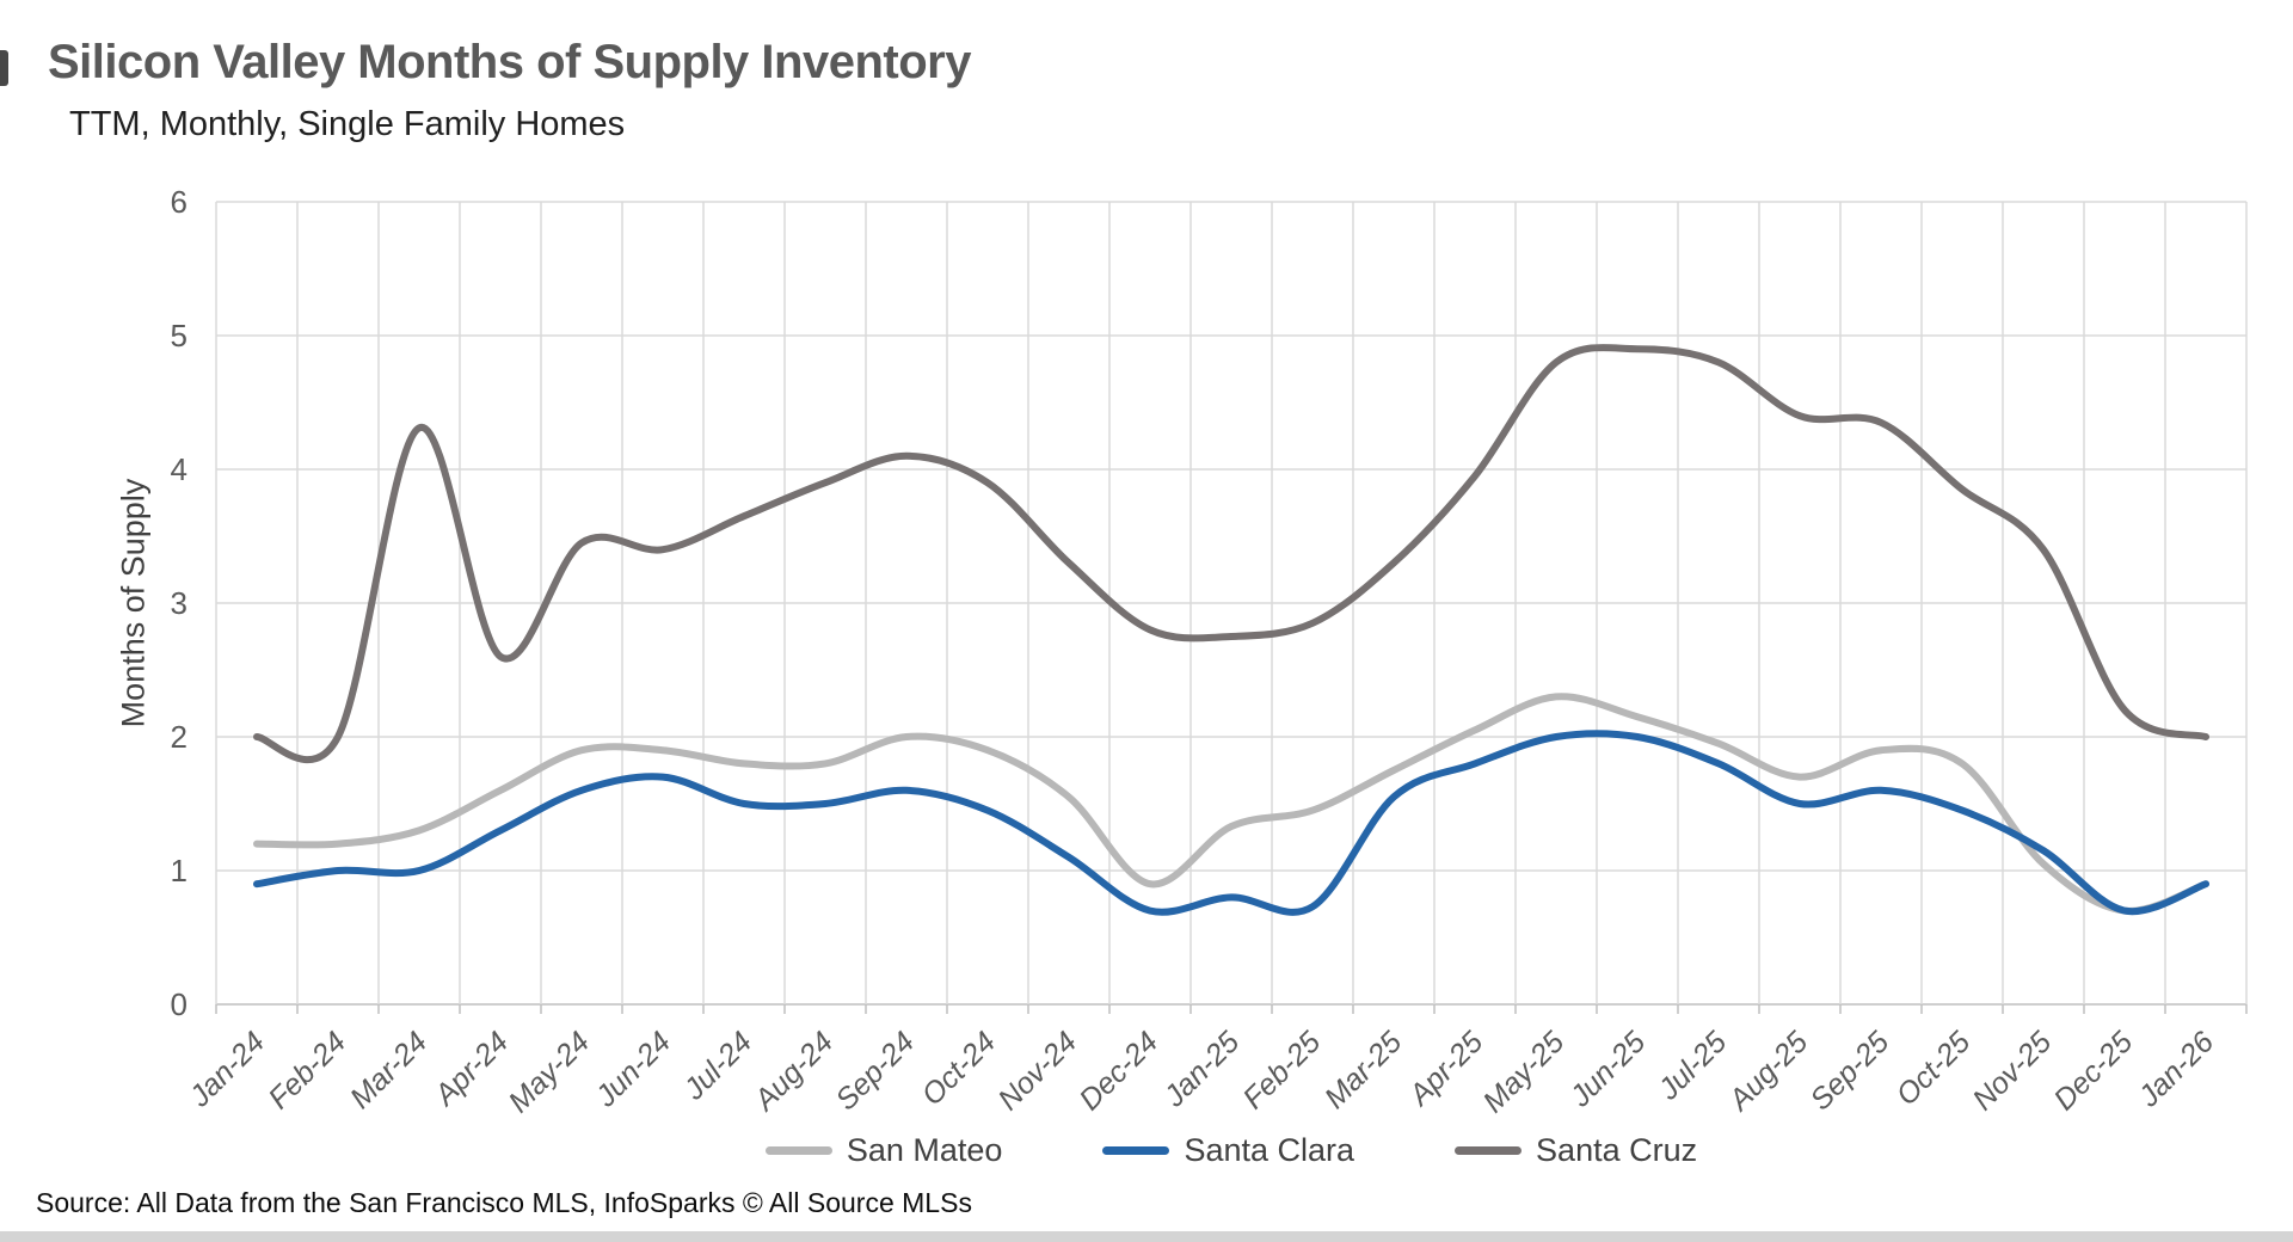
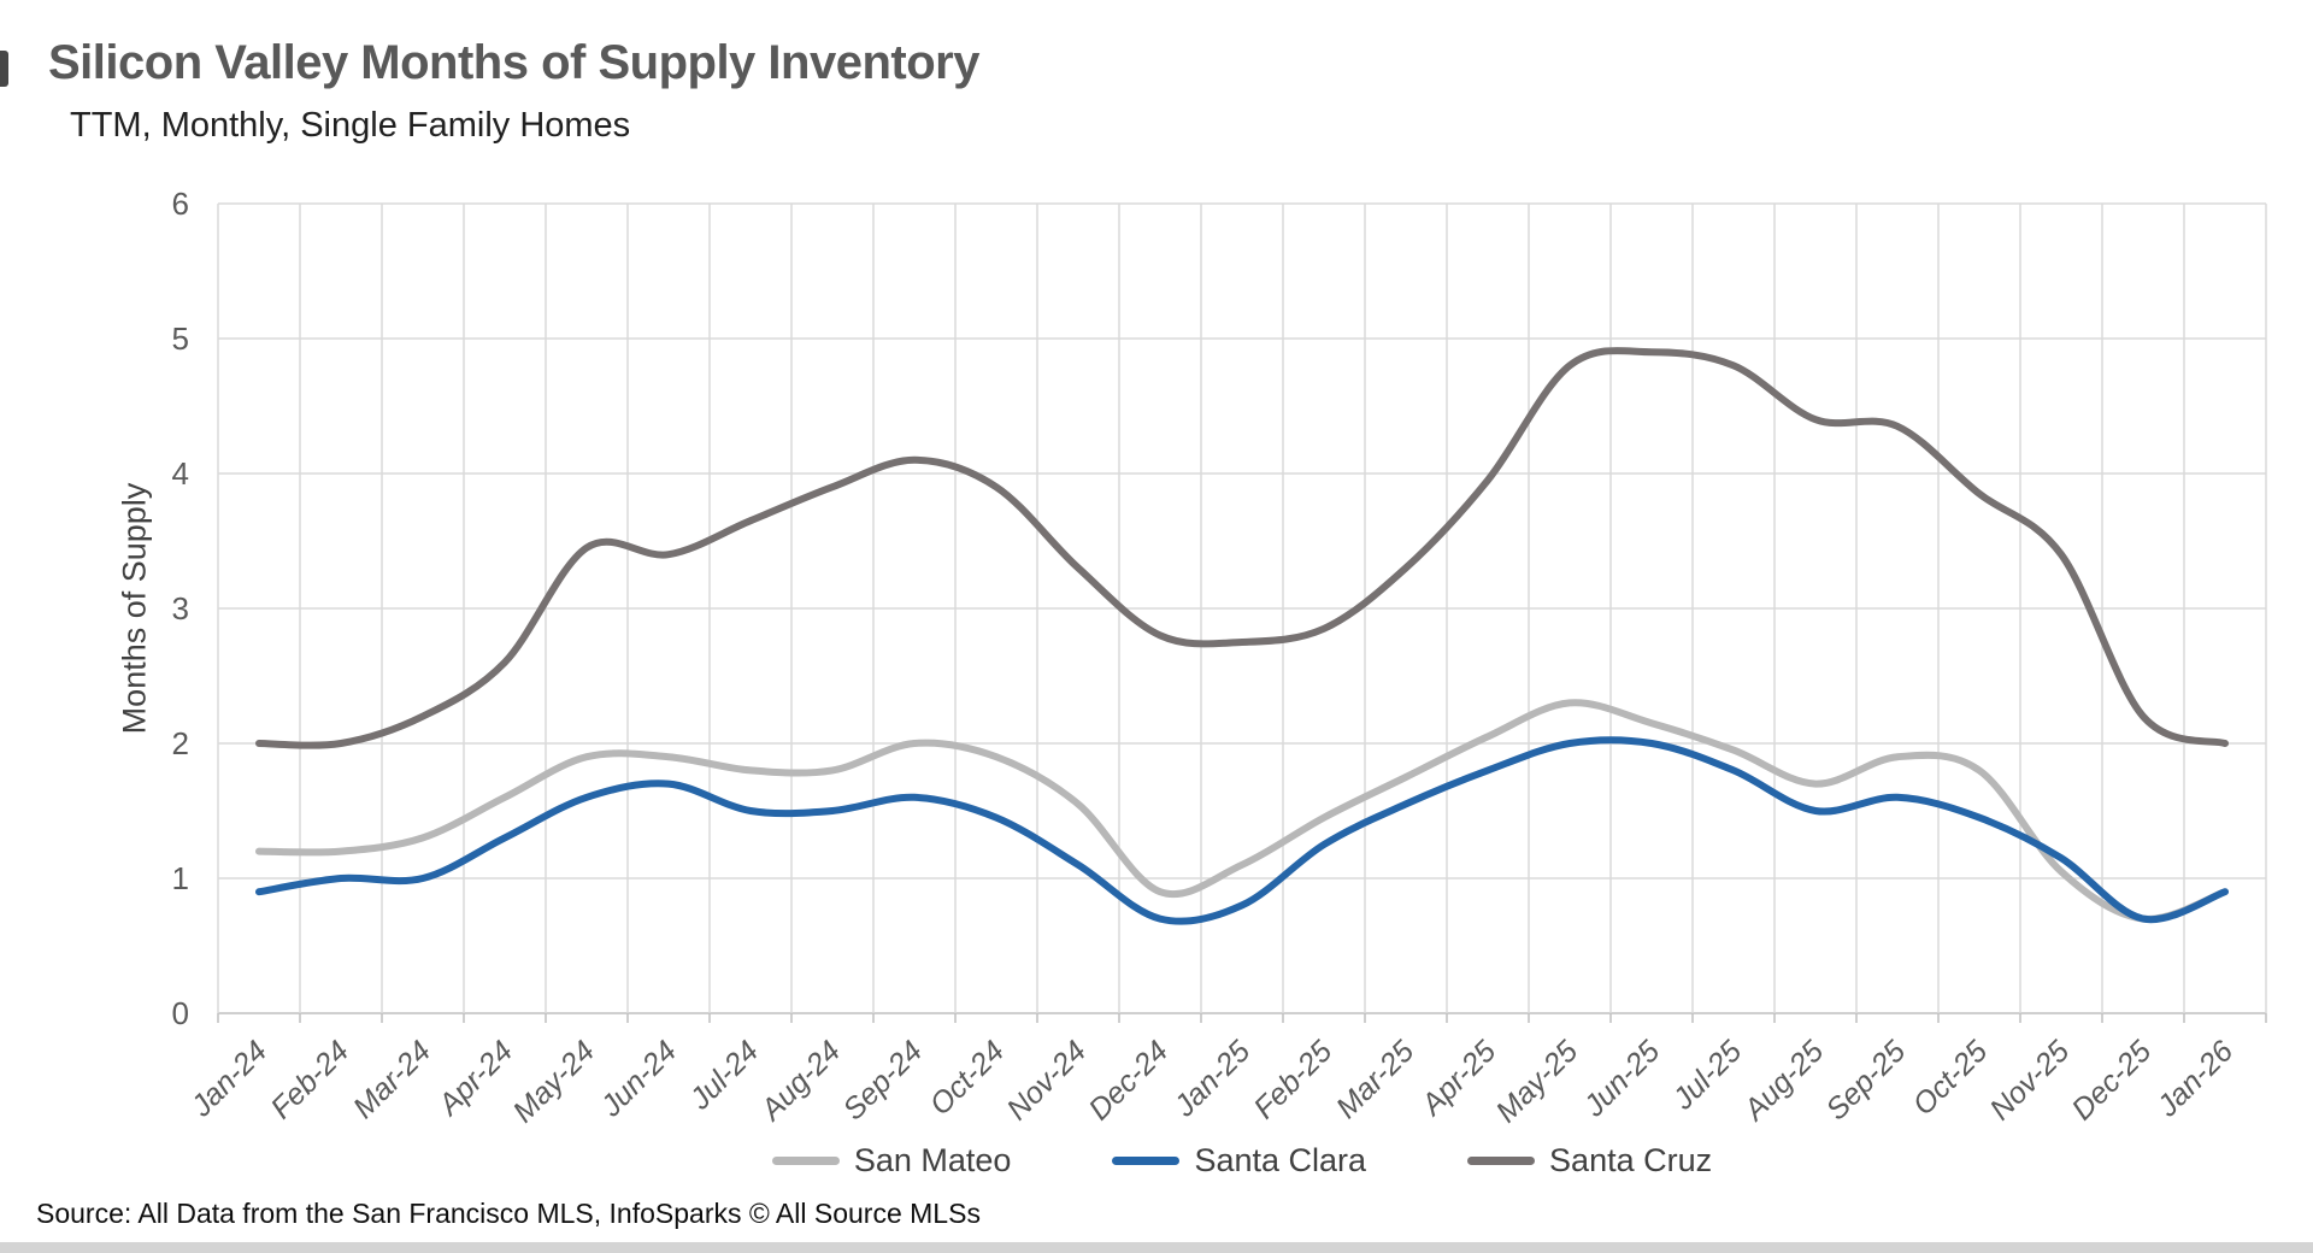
Santa Cruz/Mar-24: 4.31 -> 2.20
San Mateo/Jan-25: 1.33 -> 1.10
Santa Clara/Feb-25: 0.73 -> 1.25
